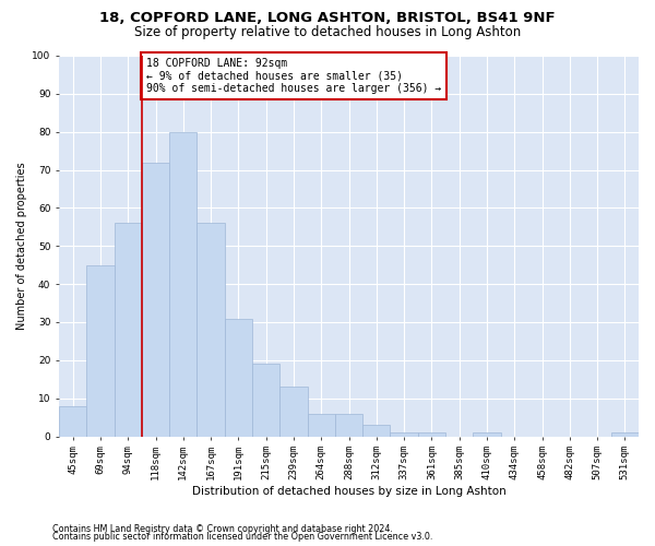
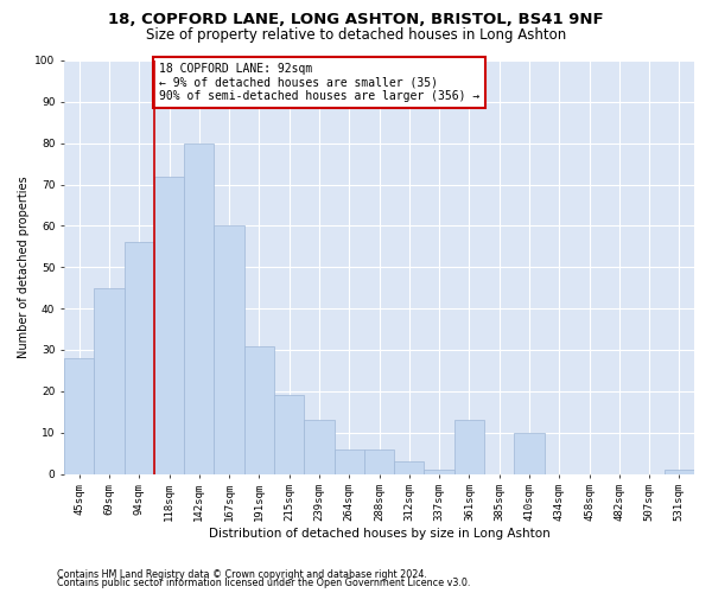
45sqm: 8 -> 28
167sqm: 56 -> 60
361sqm: 1 -> 13
410sqm: 1 -> 10
